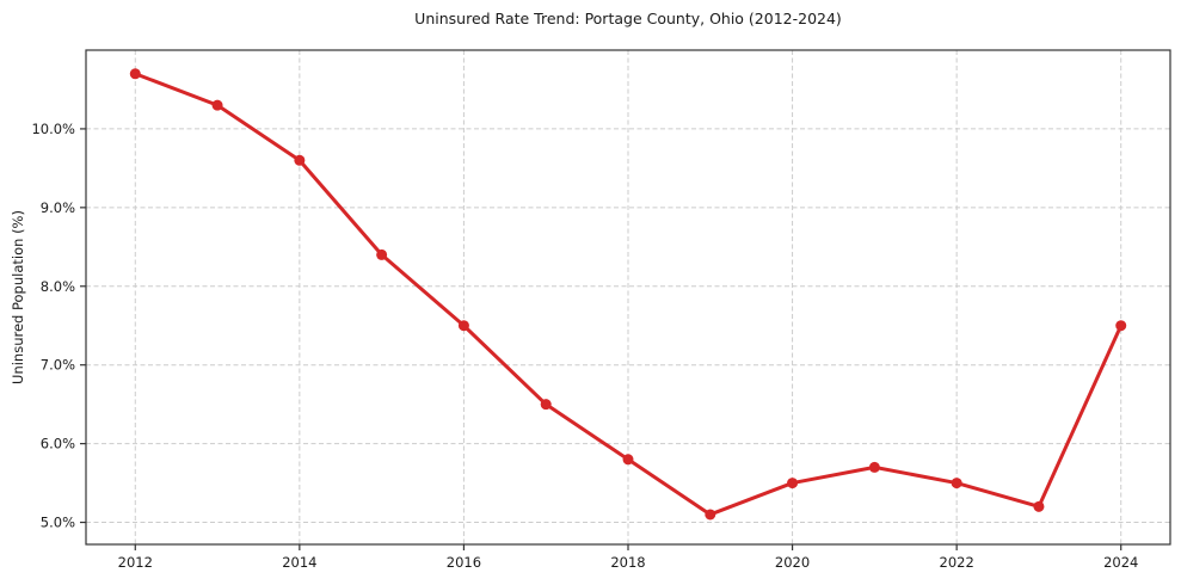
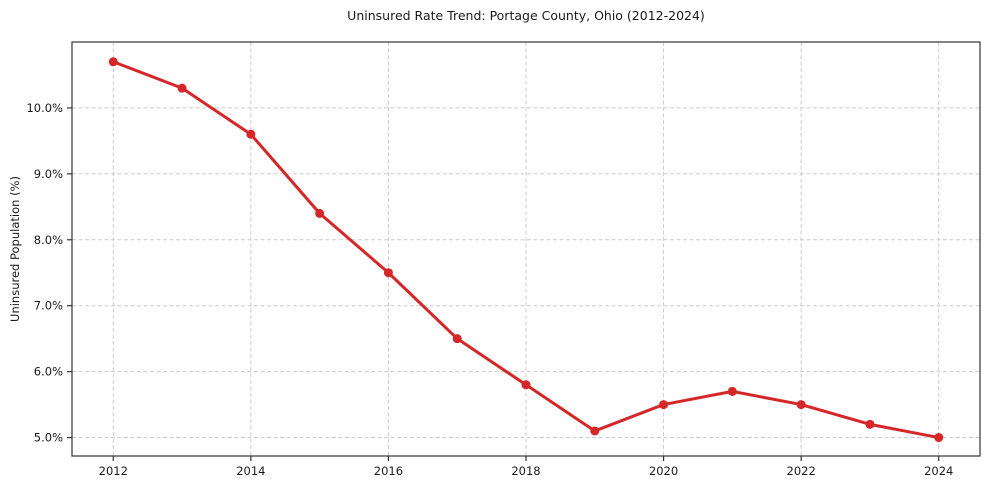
2024: 7.5% -> 5.0%
